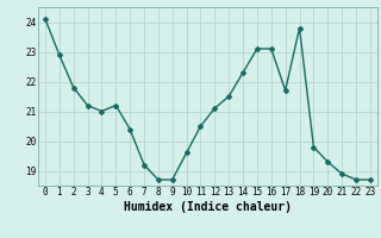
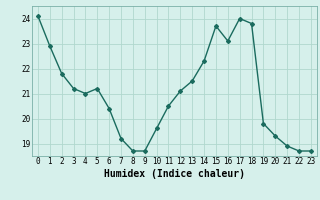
15: 23.1 -> 23.7
17: 21.7 -> 24.0
